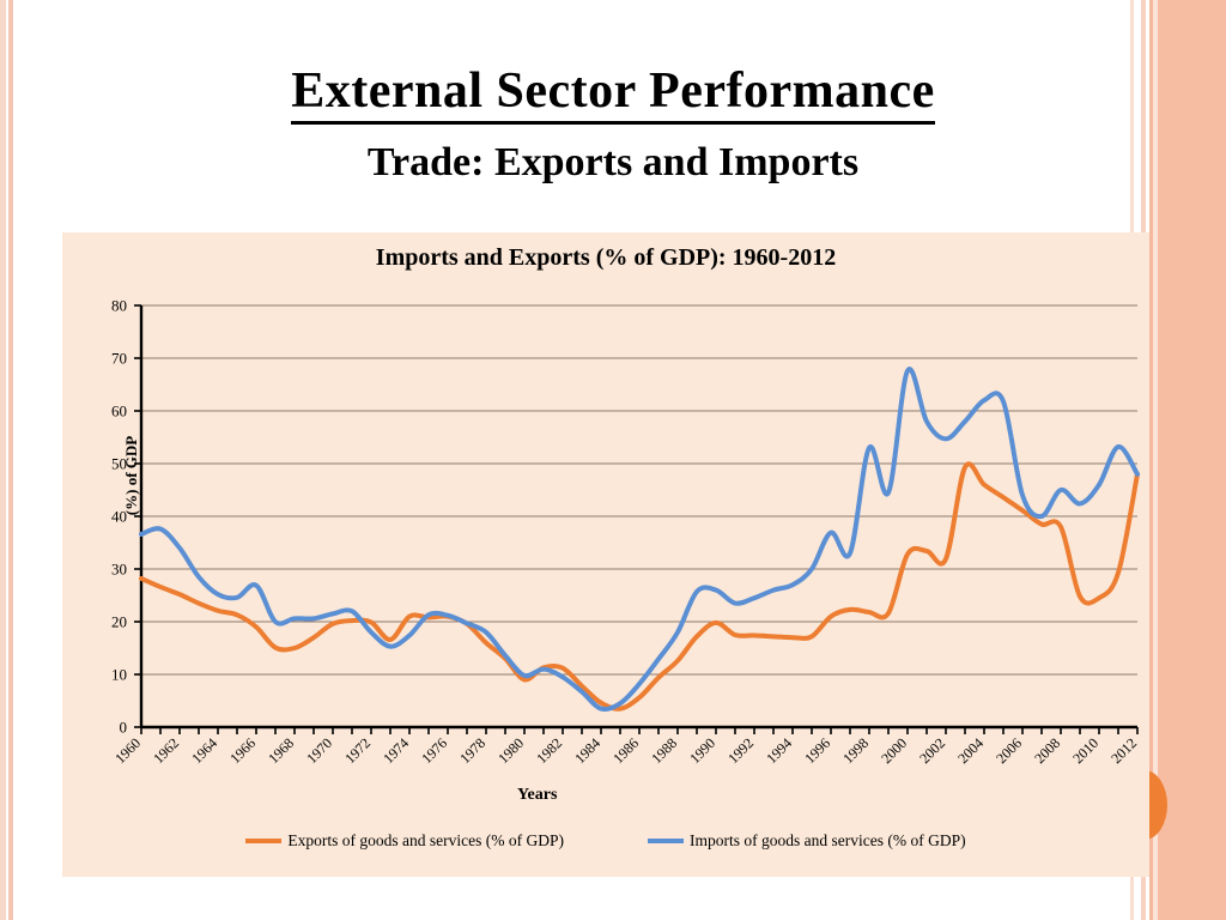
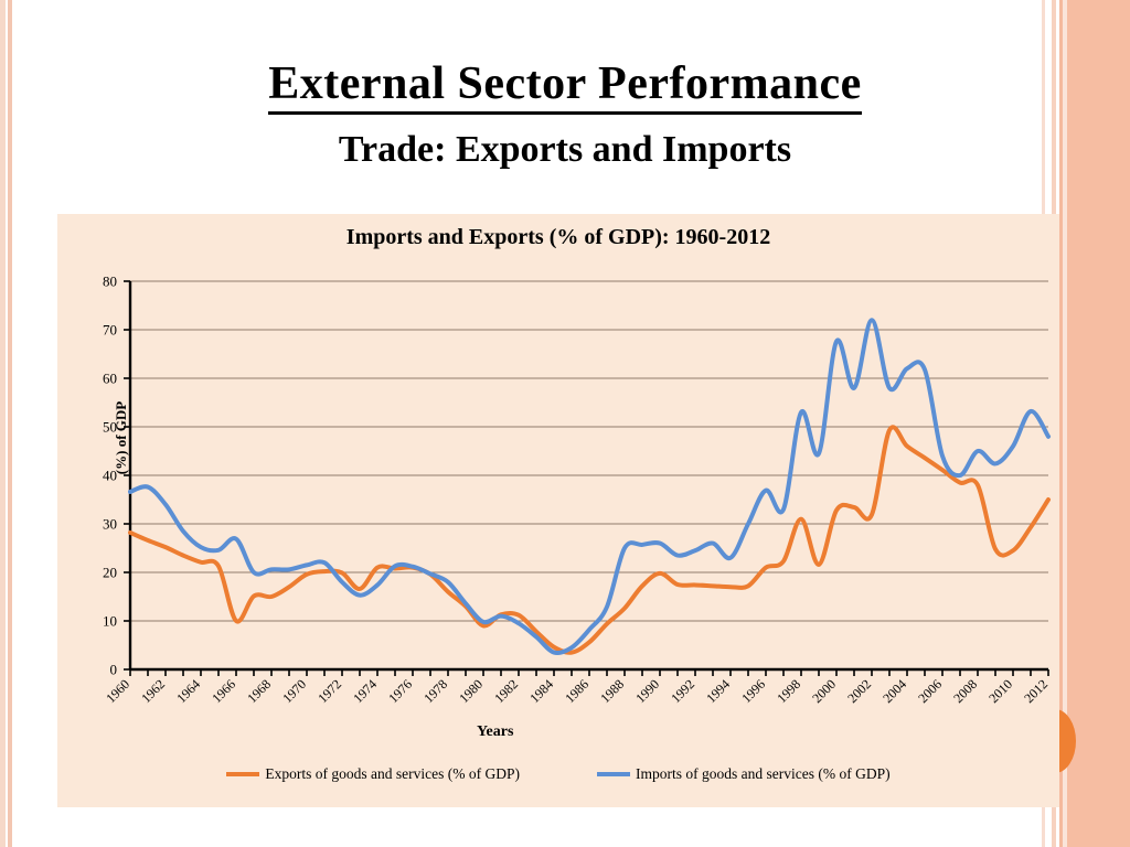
Exports of goods and services (% of GDP)/1966: 19 -> 10
Imports of goods and services (% of GDP)/1988: 18 -> 25
Imports of goods and services (% of GDP)/1994: 27 -> 23
Exports of goods and services (% of GDP)/1998: 22 -> 31
Imports of goods and services (% of GDP)/2002: 55 -> 72
Exports of goods and services (% of GDP)/2012: 48 -> 35
